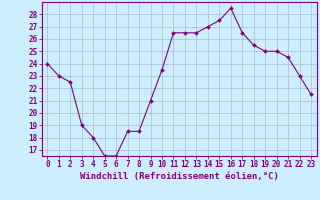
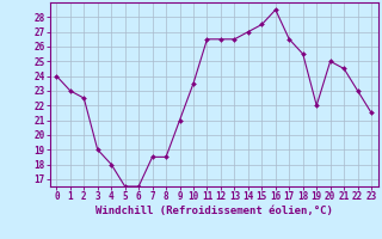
19: 25.0 -> 22.0
